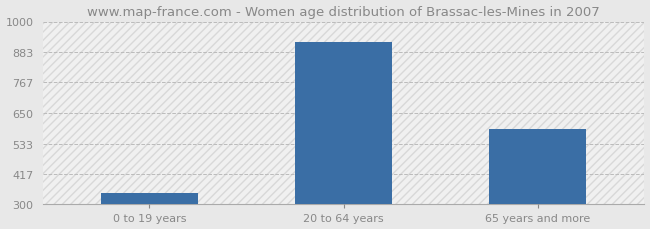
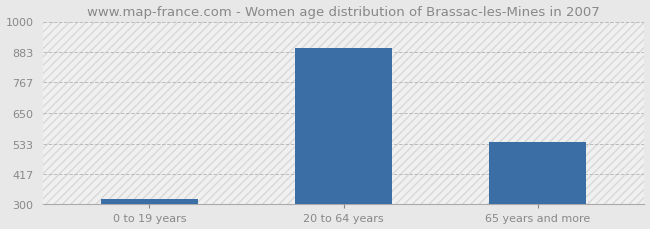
0 to 19 years: 345 -> 322
20 to 64 years: 920 -> 899
65 years and more: 590 -> 540
